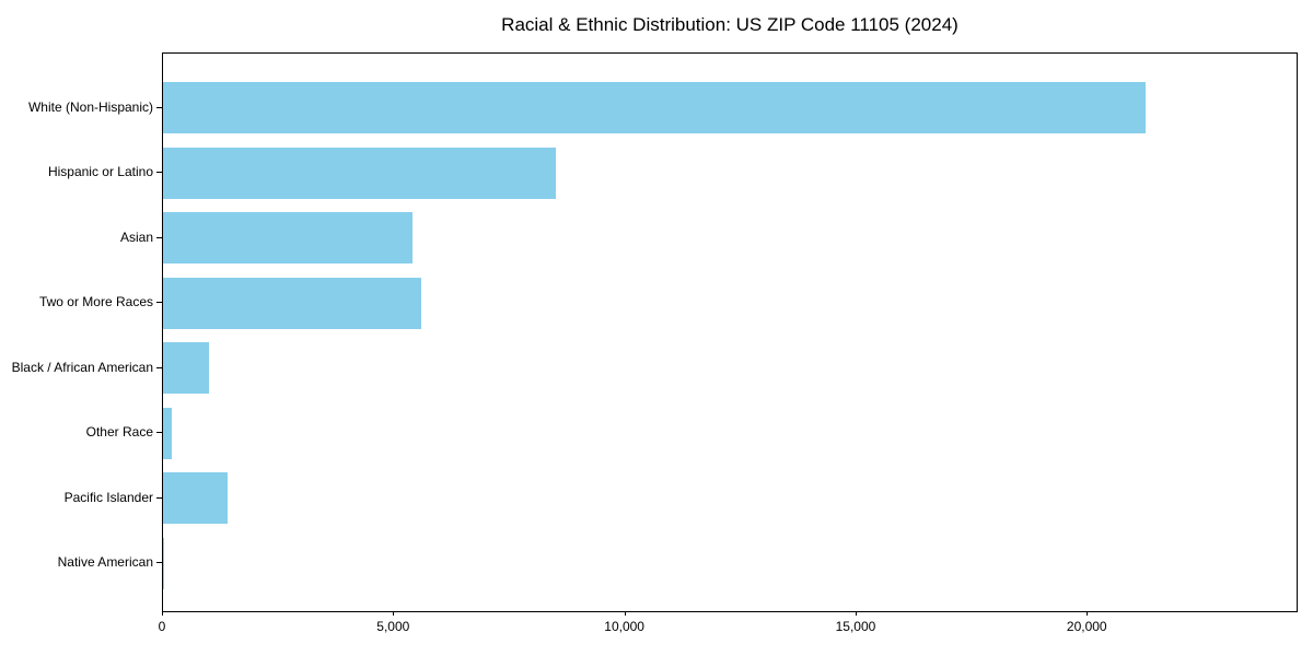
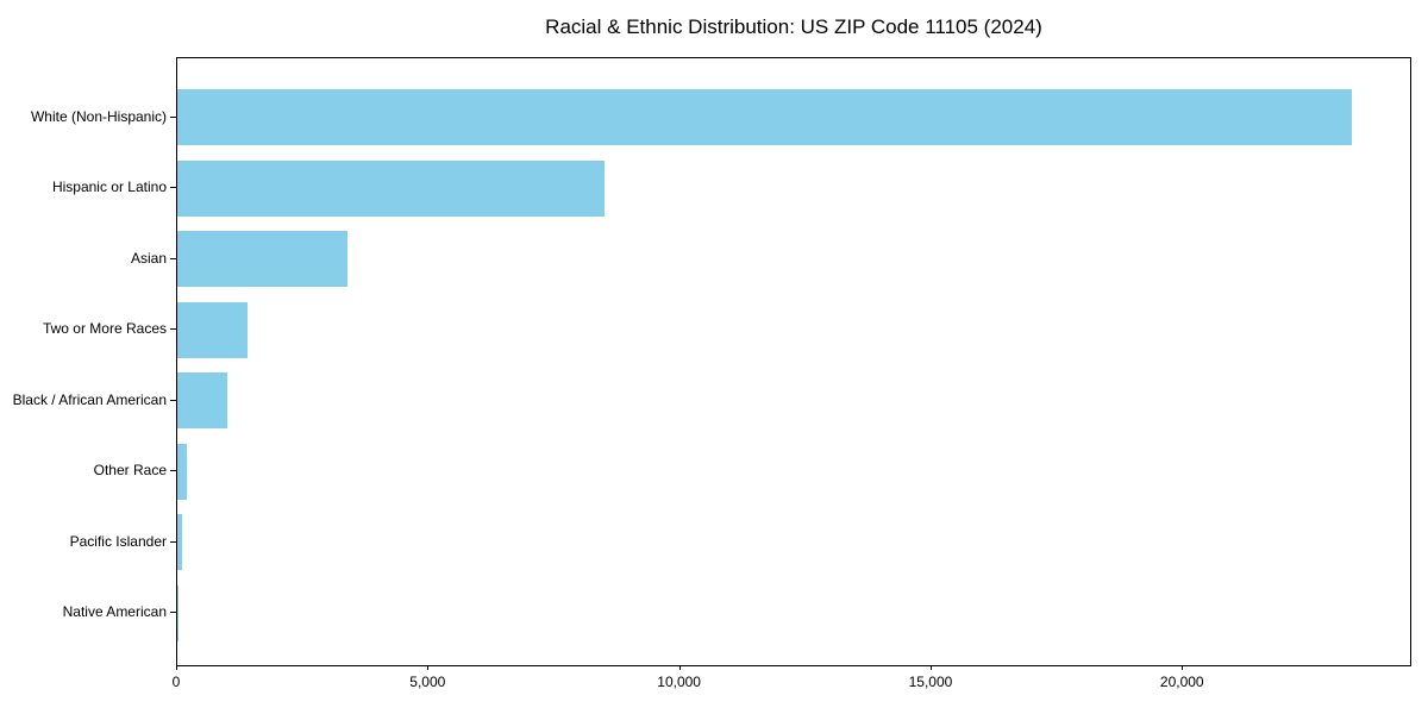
White (Non-Hispanic): 21300 -> 23400
Asian: 5400 -> 3400
Two or More Races: 5600 -> 1400
Pacific Islander: 1400 -> 100
